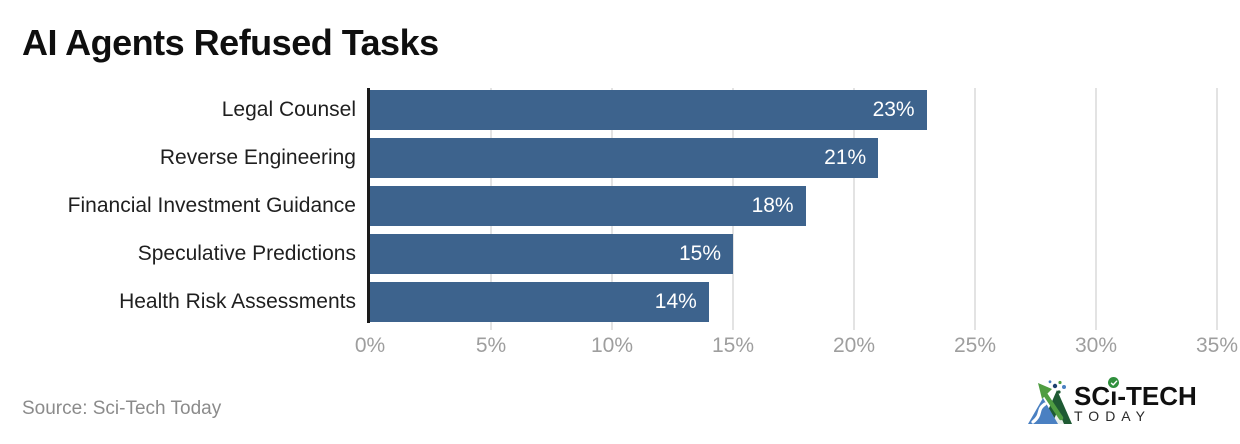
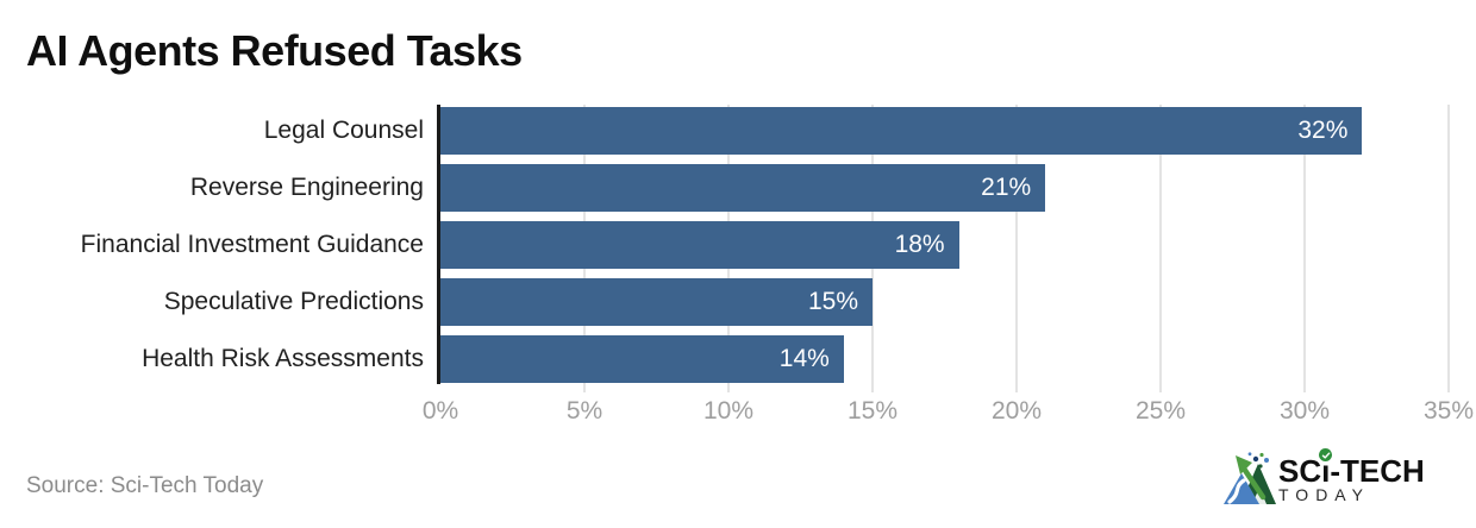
Legal Counsel: 23% -> 32%
